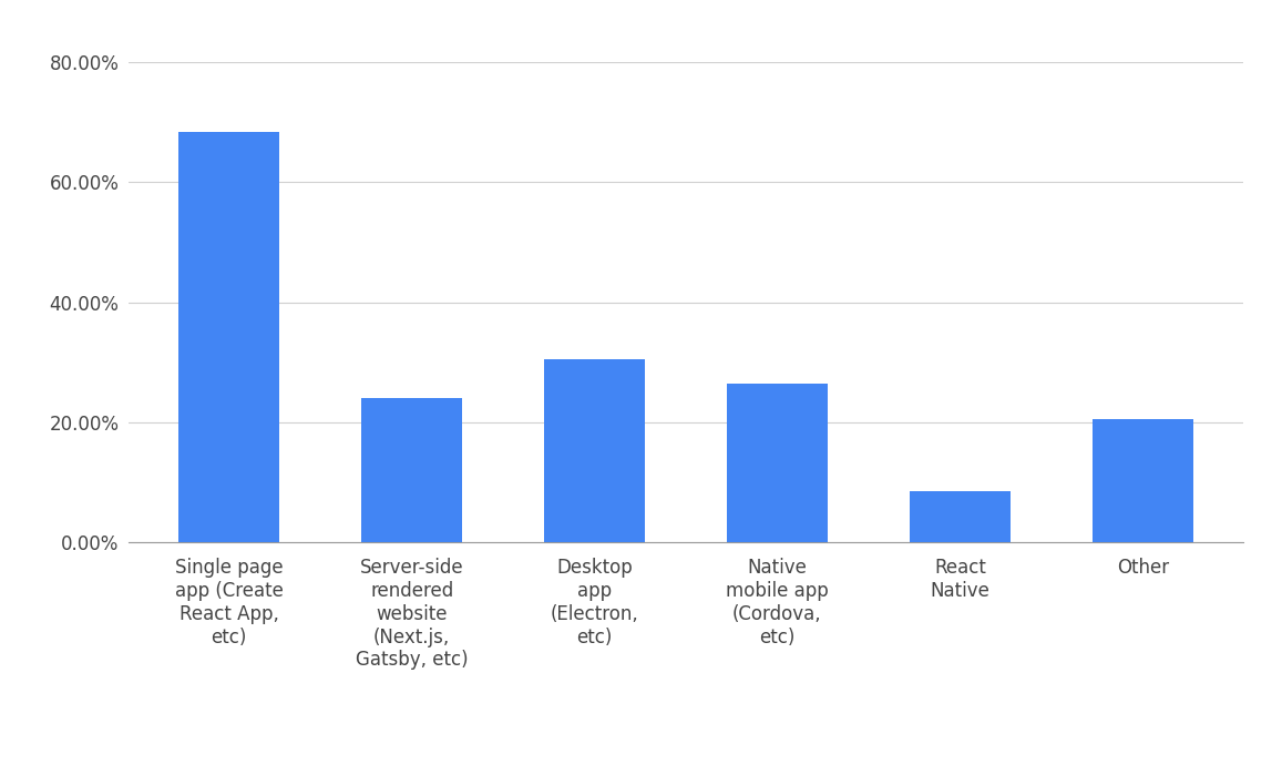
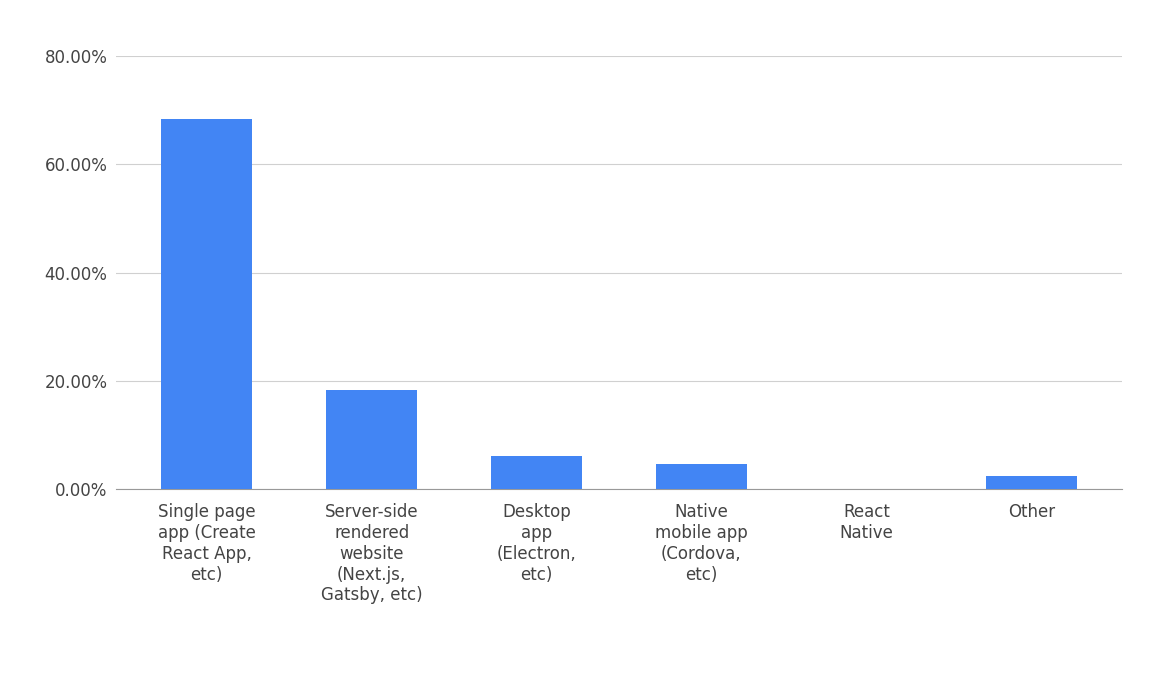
Server-side rendered website (Next.js, Gatsby, etc): 24.0% -> 18.2%
Desktop app (Electron, etc): 30.6% -> 6.2%
Native mobile app (Cordova, etc): 26.4% -> 4.7%
React Native: 8.6% -> 0.1%
Other: 20.6% -> 2.4%
